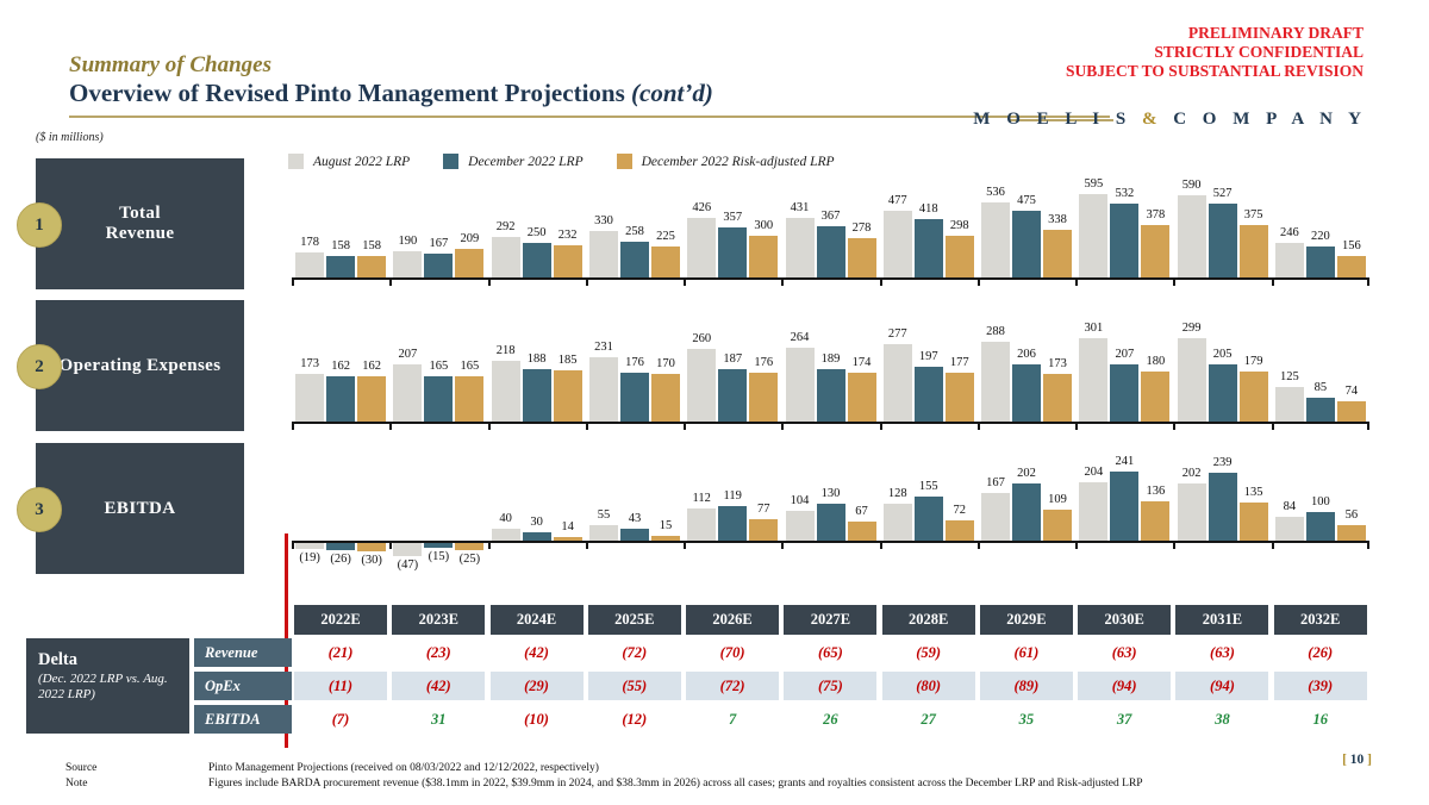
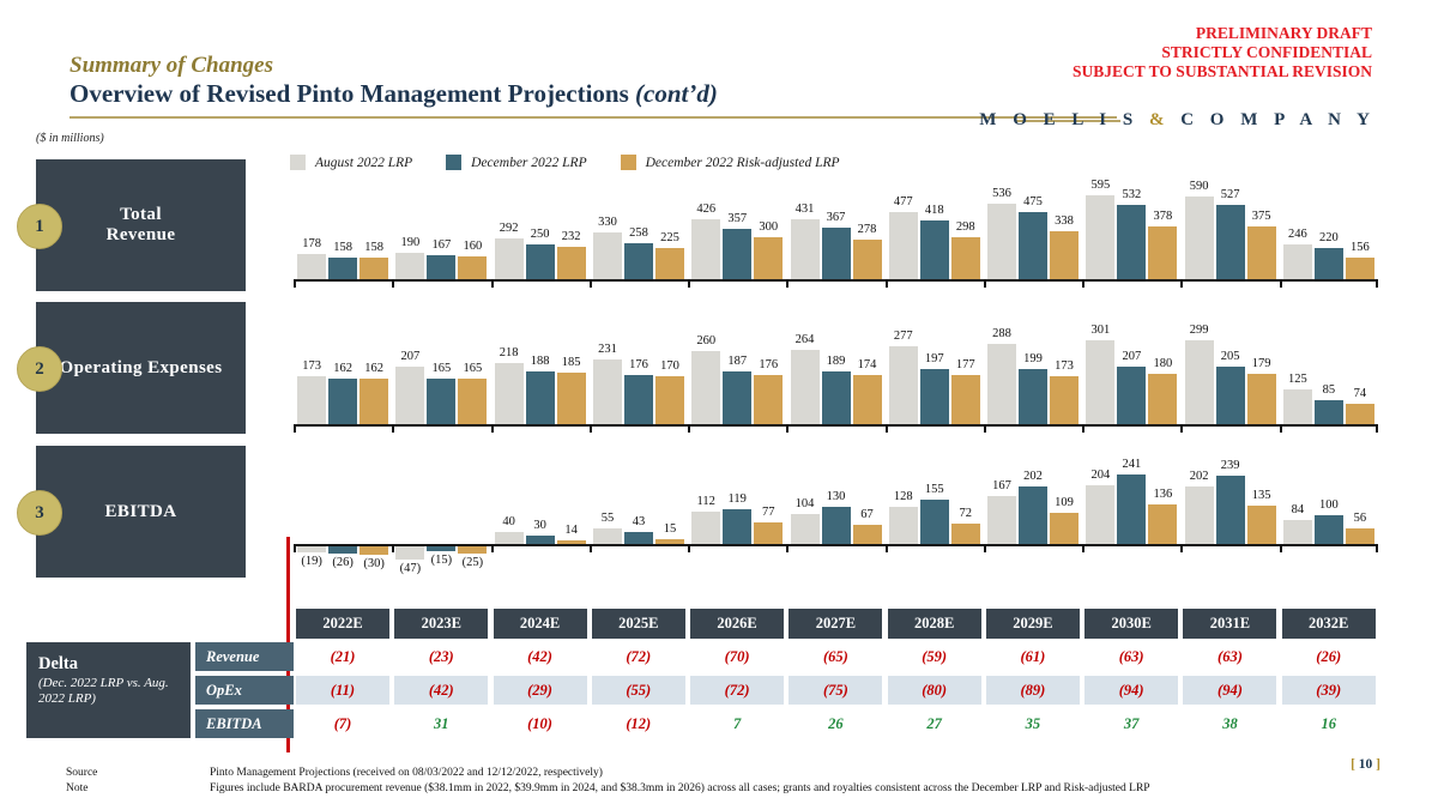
Total Revenue/December 2022 Risk-adjusted LRP/2023E: 209 -> 160
Operating Expenses/December 2022 LRP/2029E: 206 -> 199
